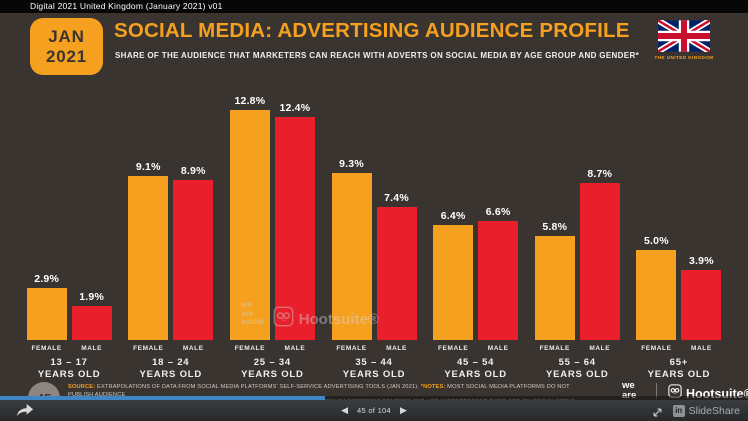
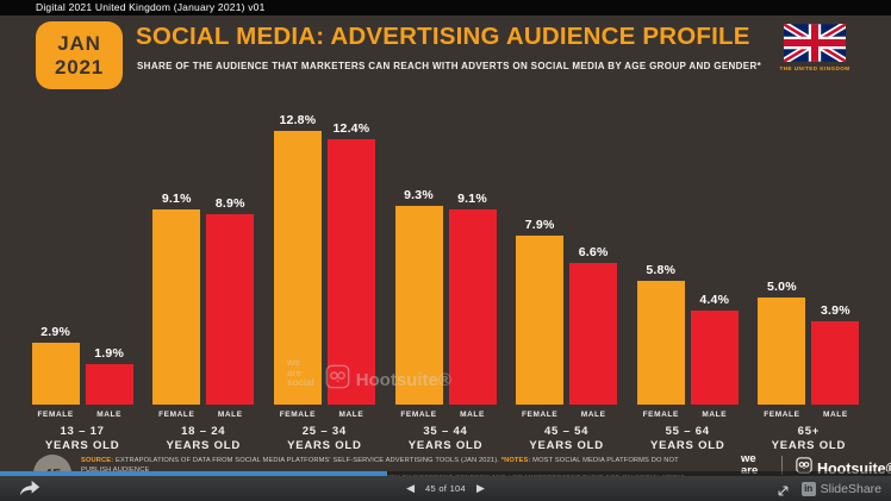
MALE/35 – 44: 7.4% -> 9.1%
FEMALE/45 – 54: 6.4% -> 7.9%
MALE/55 – 64: 8.7% -> 4.4%
